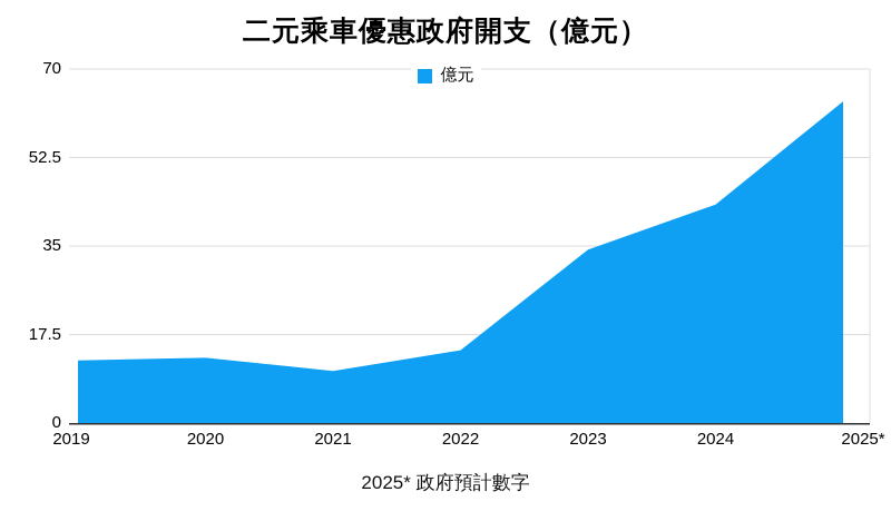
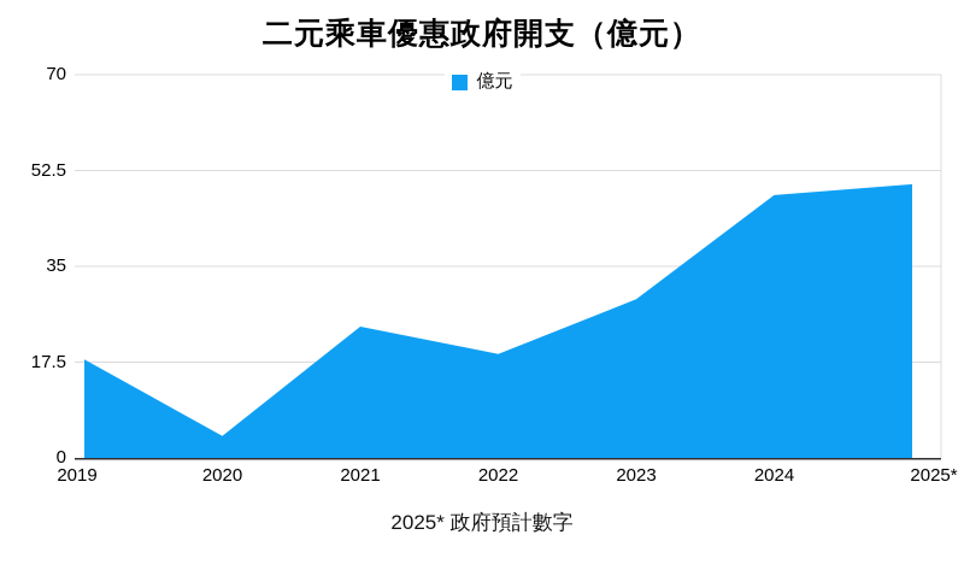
2019: 12 -> 18
2020: 13 -> 4
2021: 10 -> 24
2022: 14 -> 19
2023: 34 -> 29
2024: 43 -> 48
2025*: 64 -> 50
